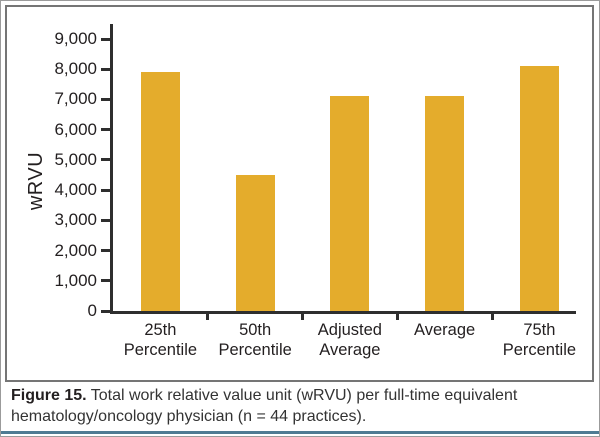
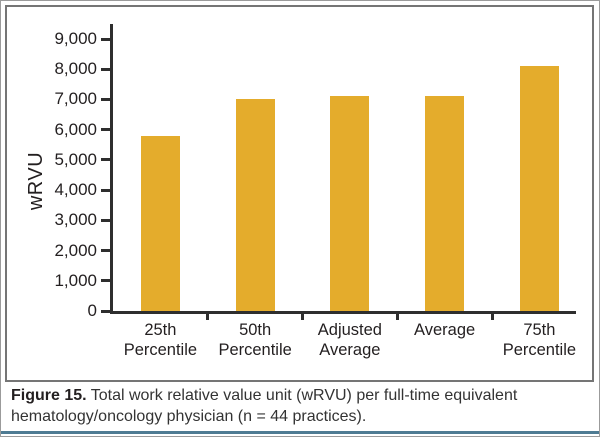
25th Percentile: 7900 -> 5800
50th Percentile: 4500 -> 7000
